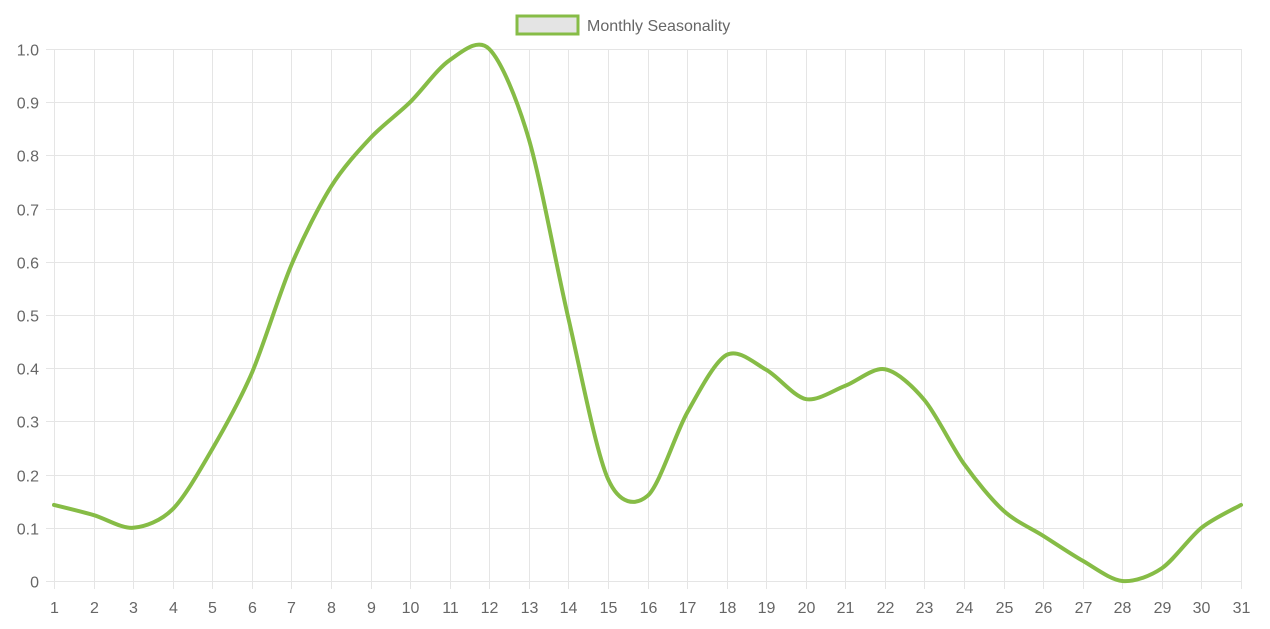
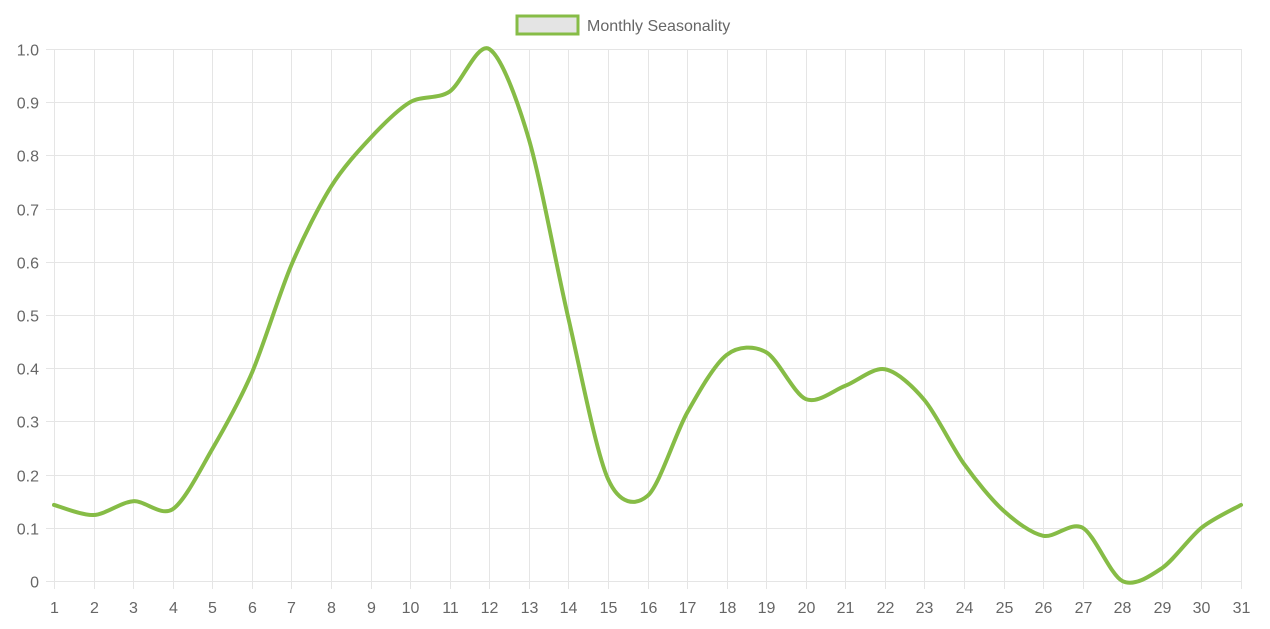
3: 0.10 -> 0.15
11: 0.98 -> 0.92
19: 0.40 -> 0.43
27: 0.04 -> 0.10
